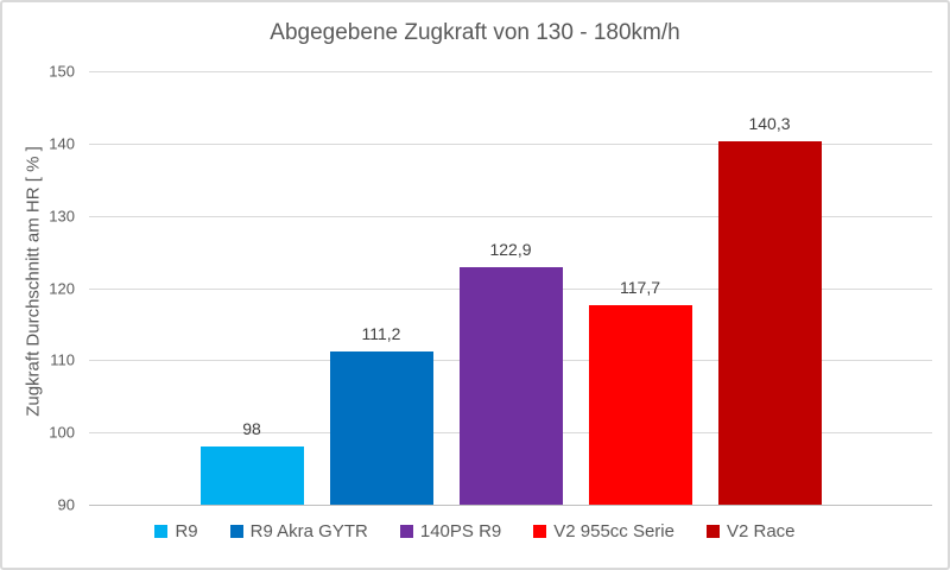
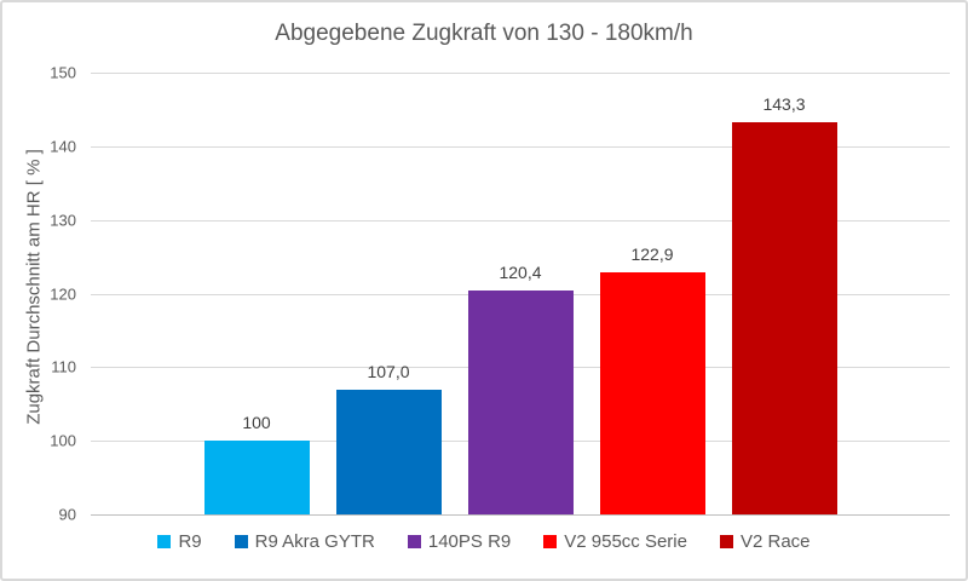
R9: 98 -> 100
R9 Akra GYTR: 111,2 -> 107,0
140PS R9: 122,9 -> 120,4
V2 955cc Serie: 117,7 -> 122,9
V2 Race: 140,3 -> 143,3
